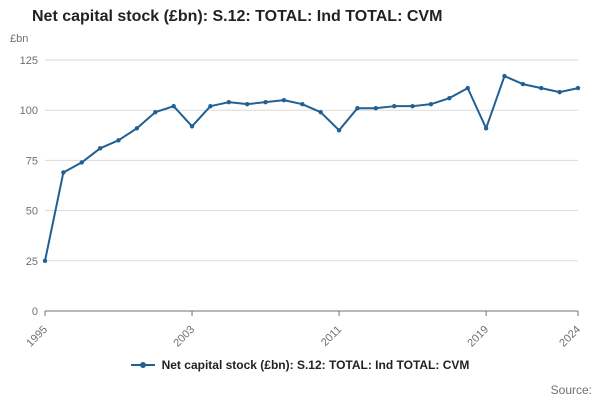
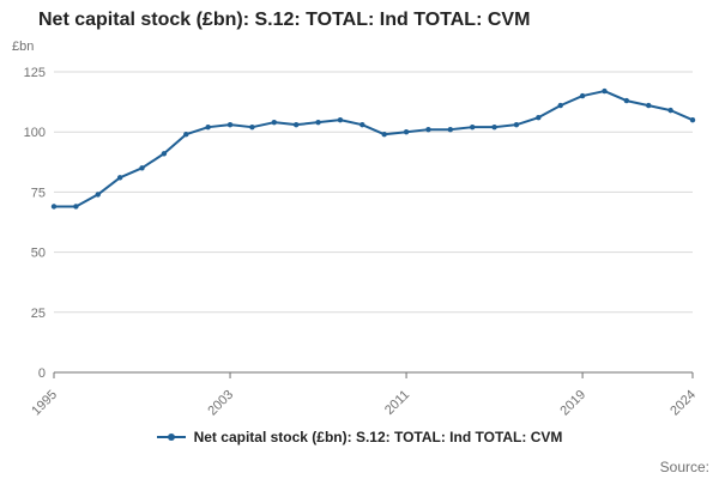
1995: 25 -> 69
2003: 92 -> 103
2011: 90 -> 100
2019: 91 -> 115
2024: 111 -> 105
